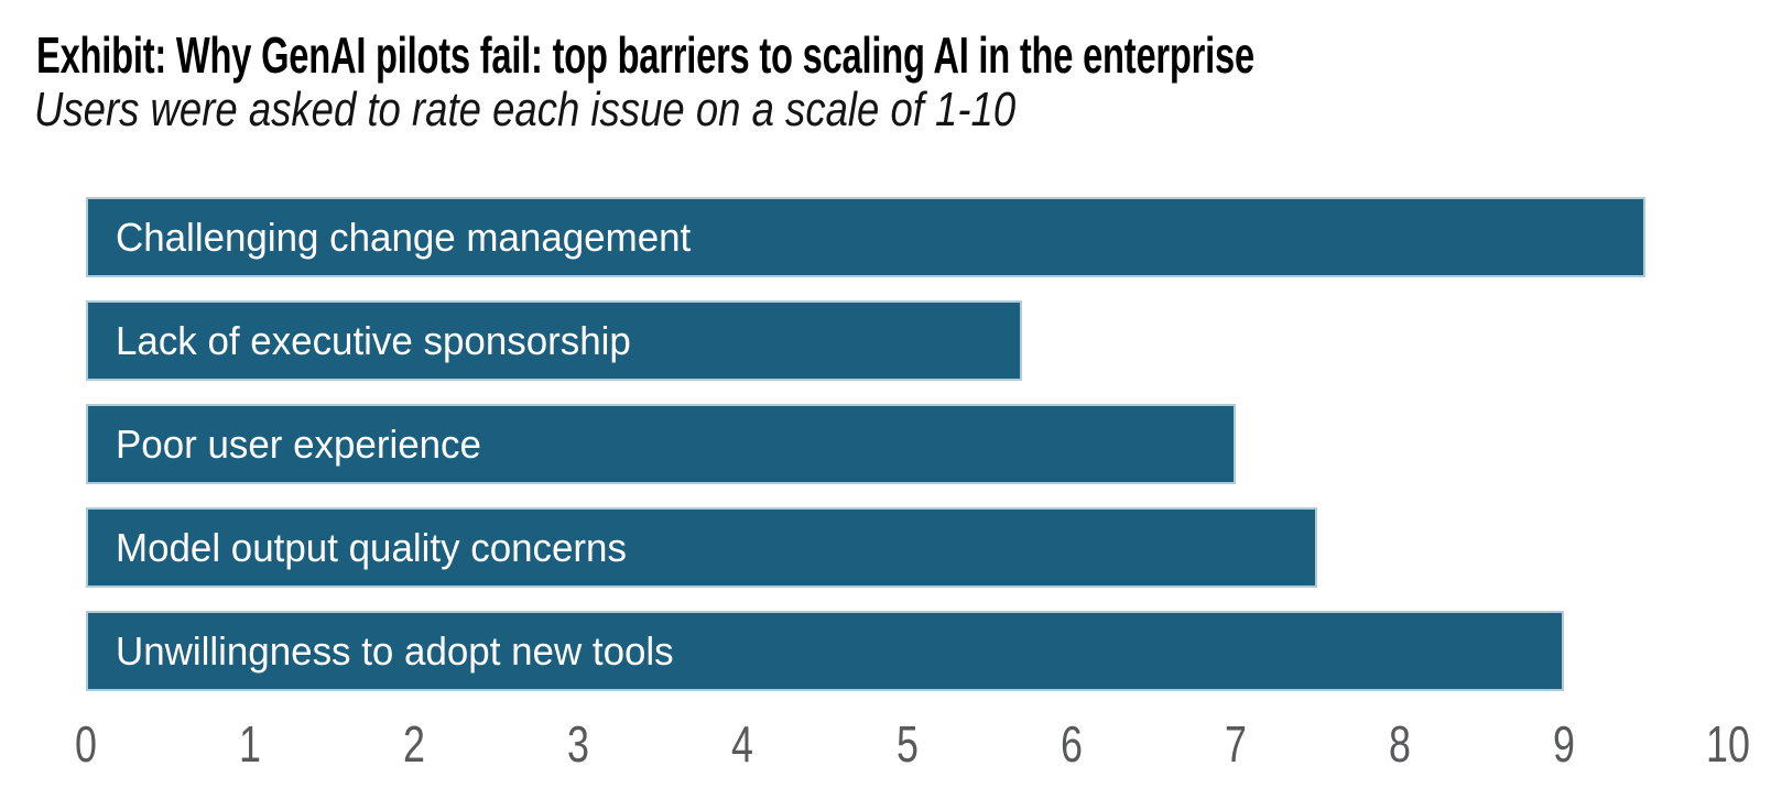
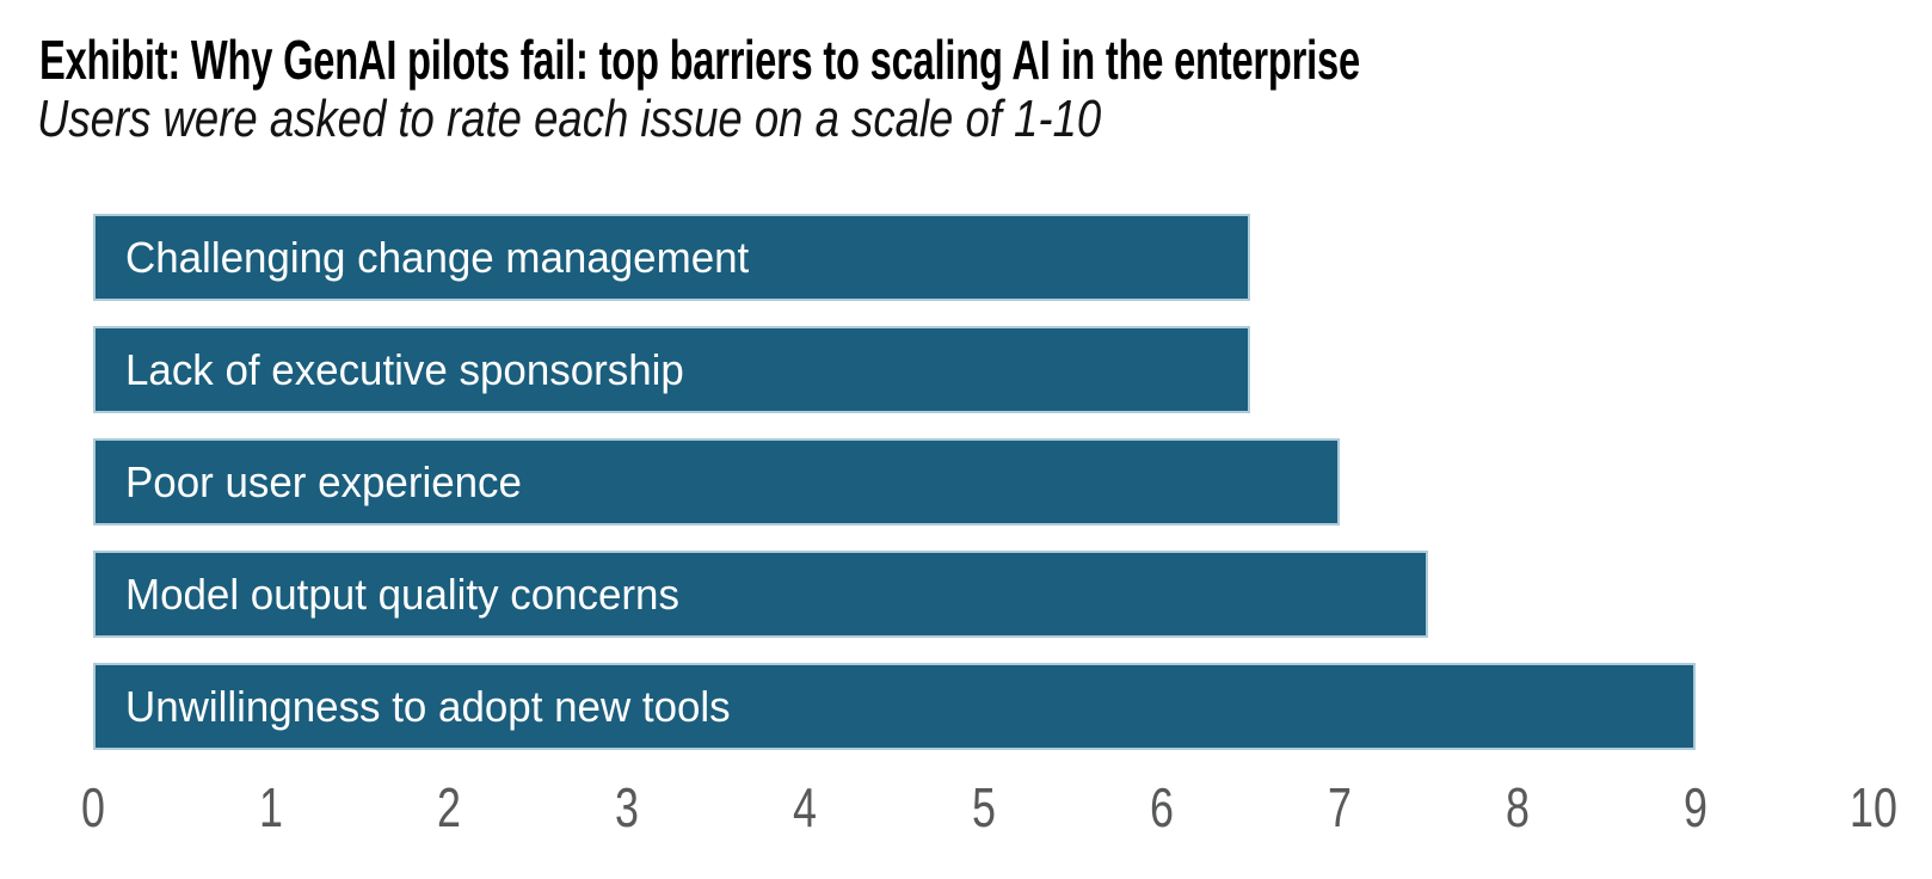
Challenging change management: 9.5 -> 6.5
Lack of executive sponsorship: 5.7 -> 6.5
